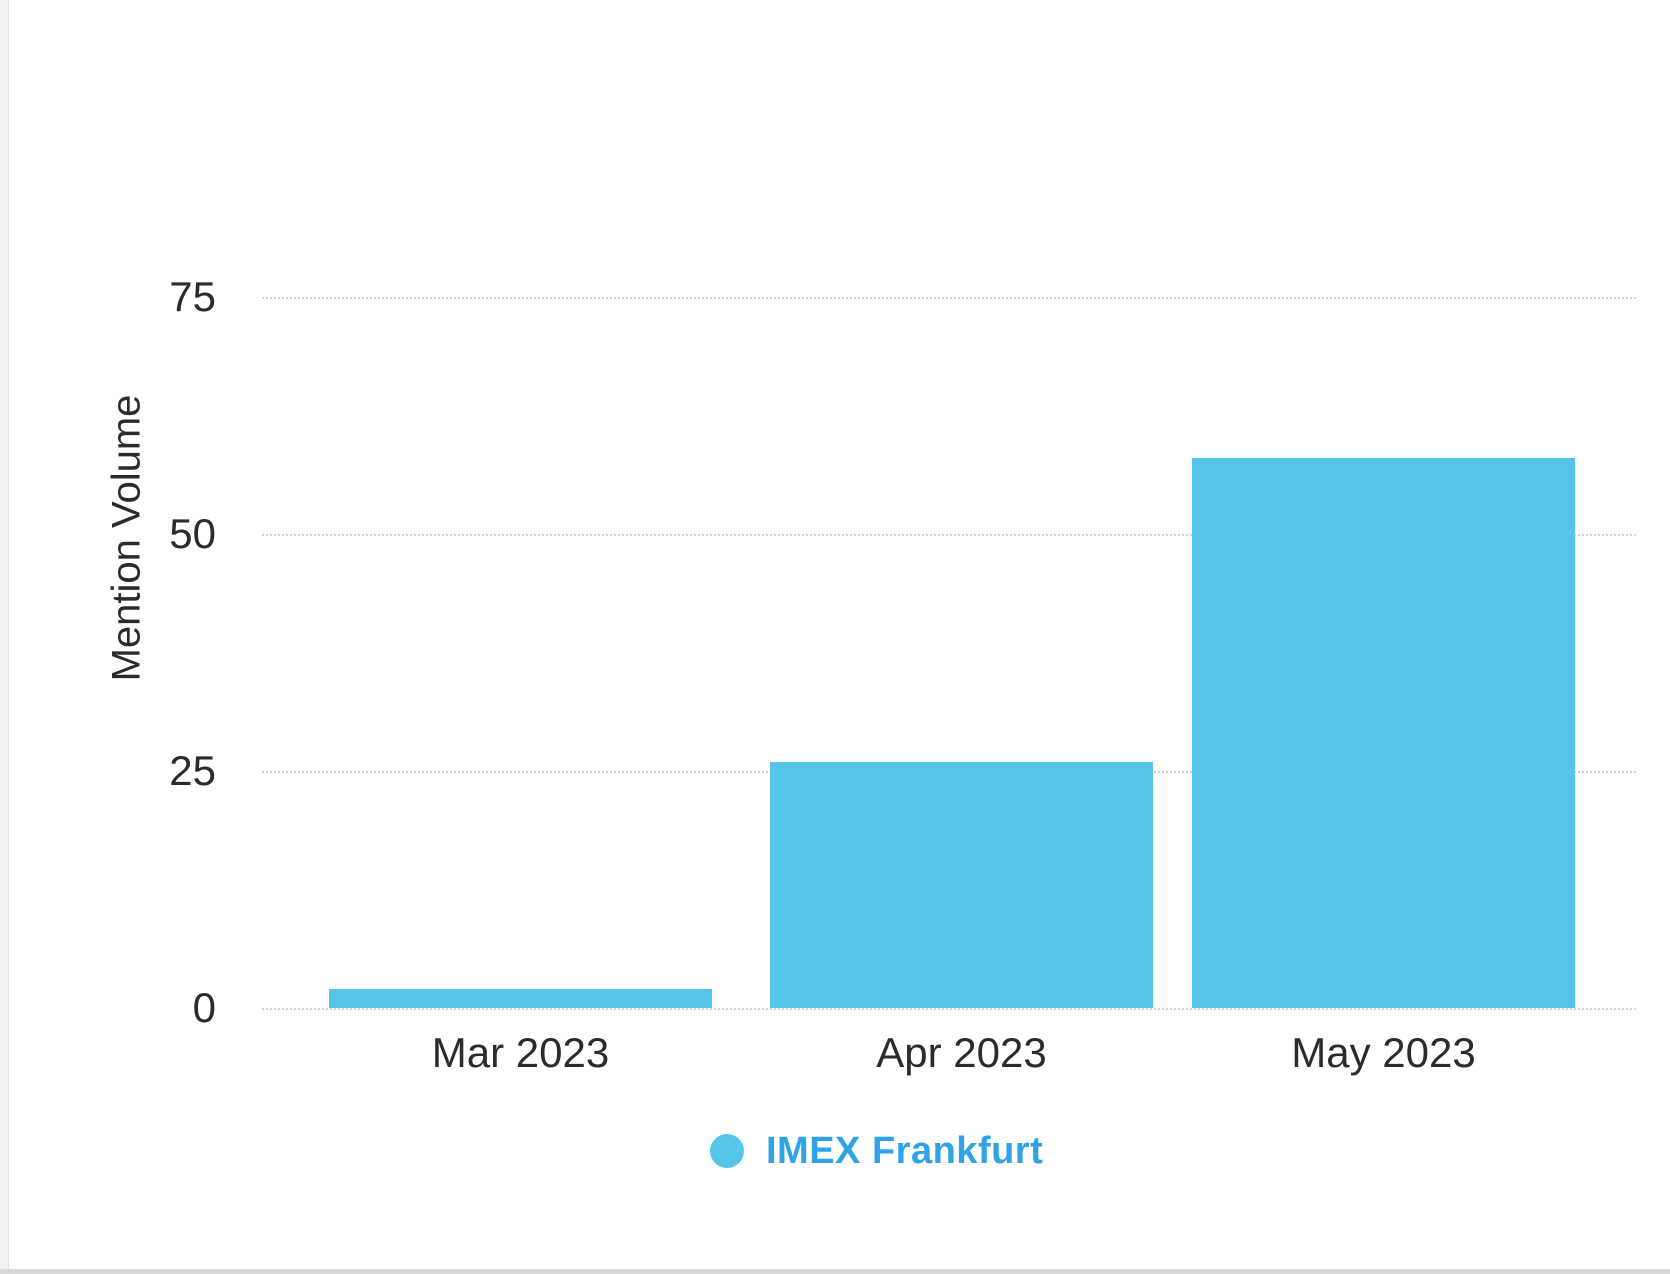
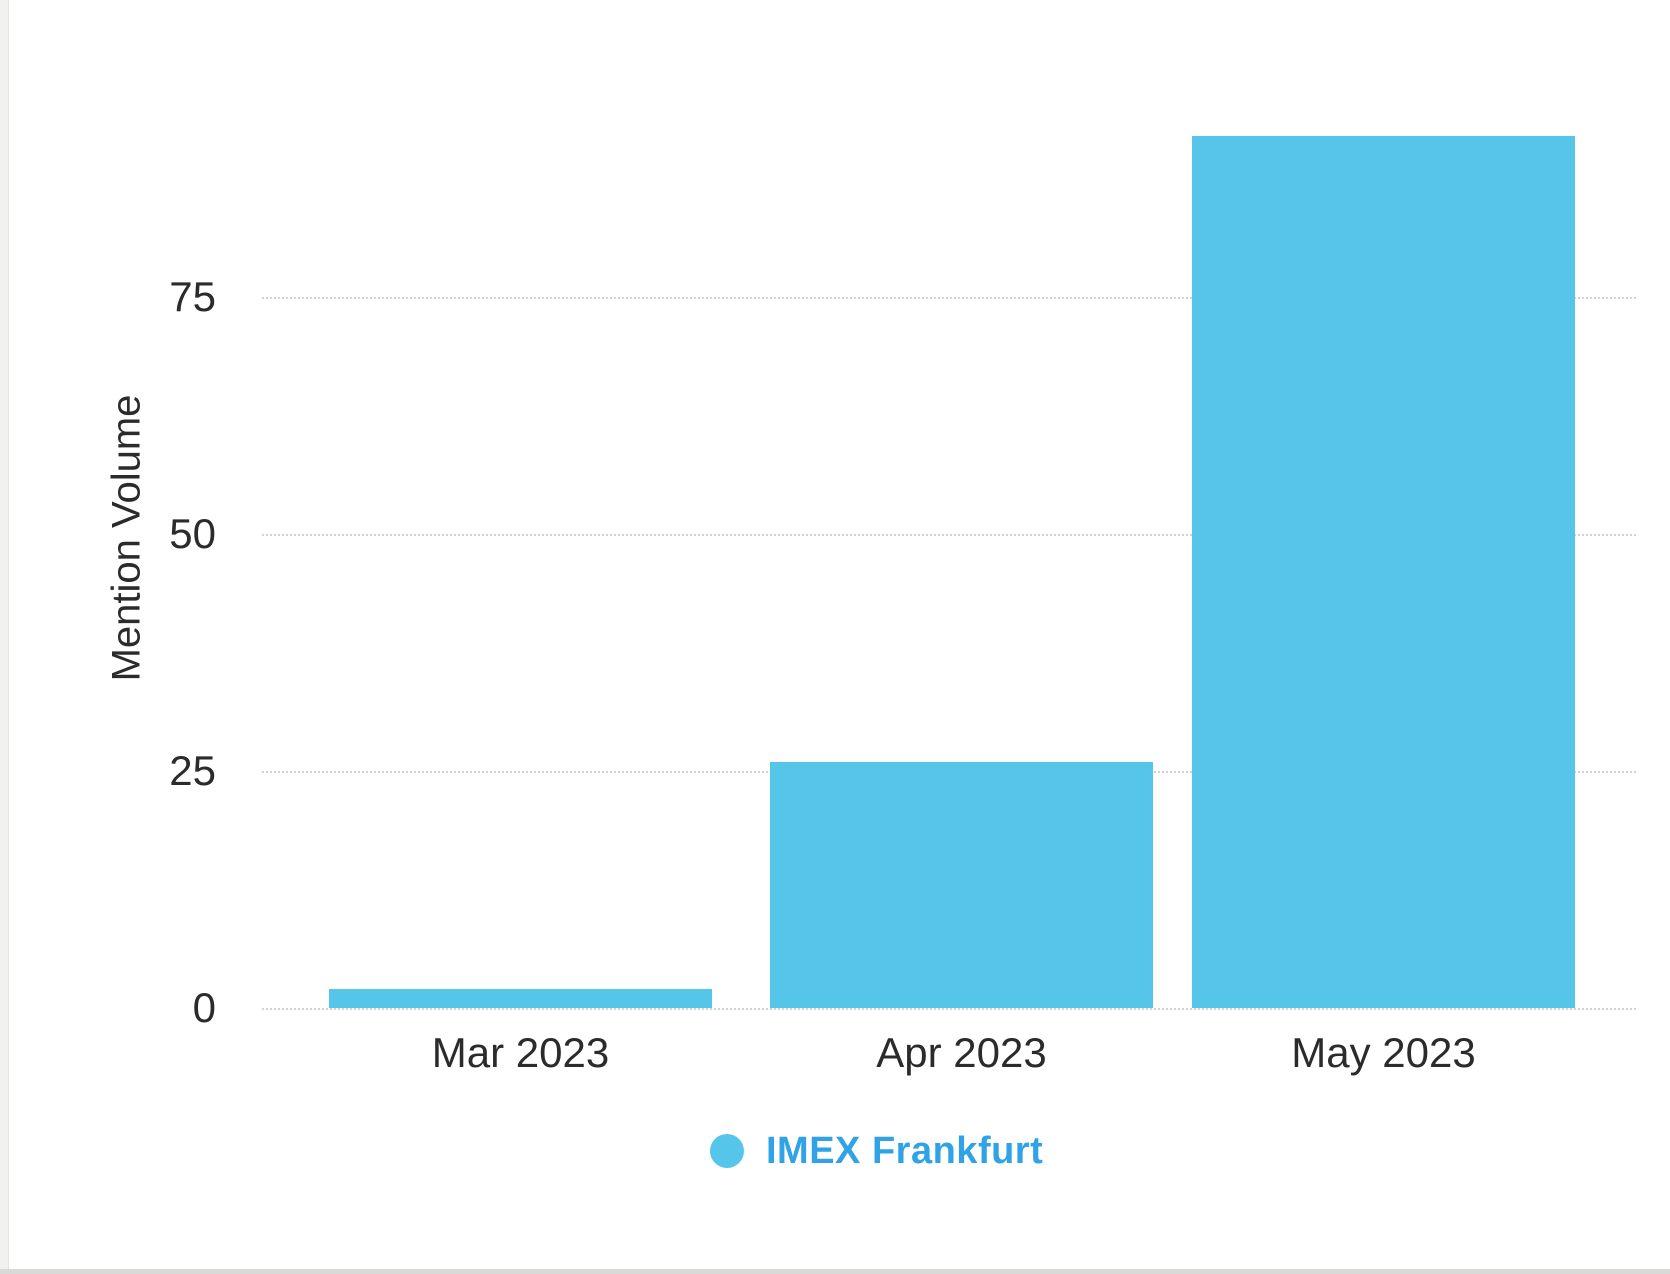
May 2023: 58 -> 92
